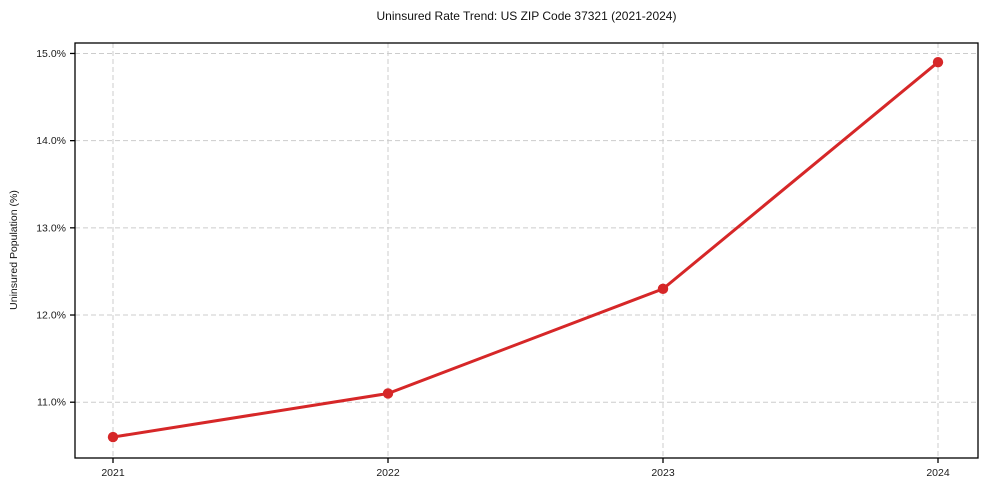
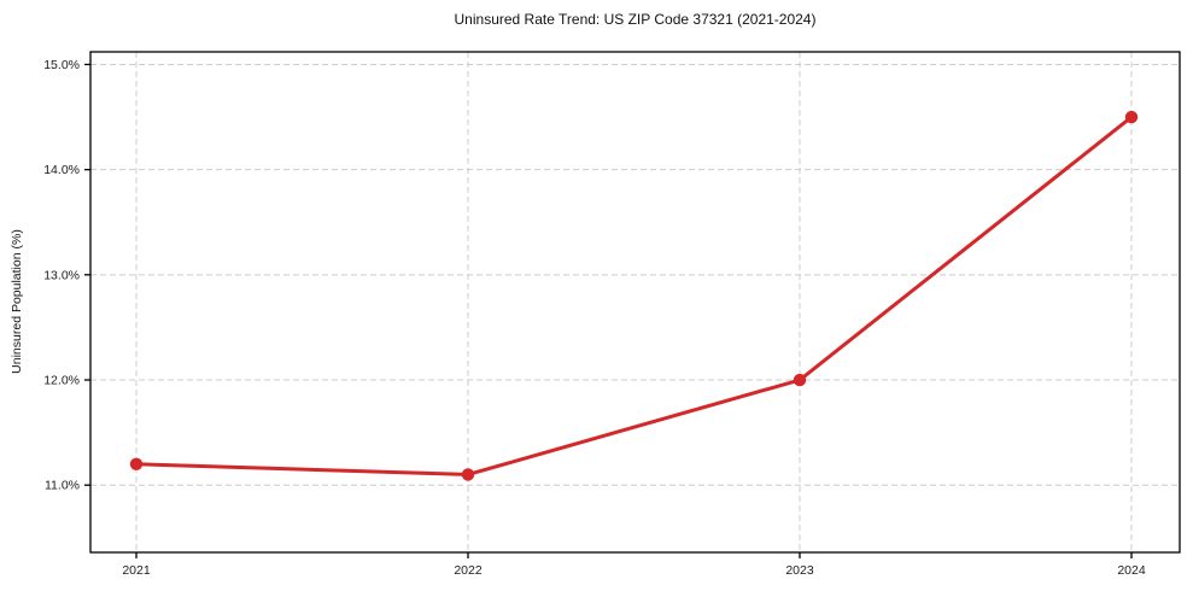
2021: 10.6% -> 11.2%
2023: 12.3% -> 12.0%
2024: 14.9% -> 14.5%
